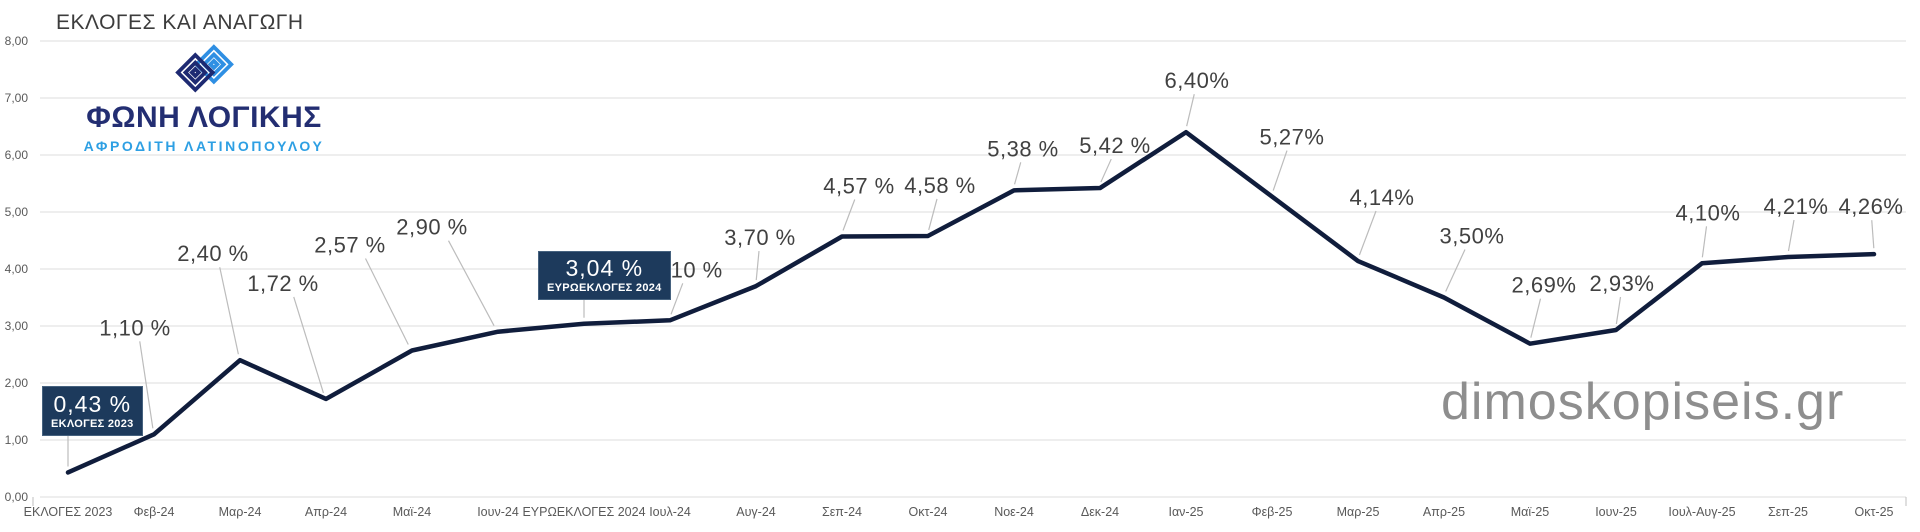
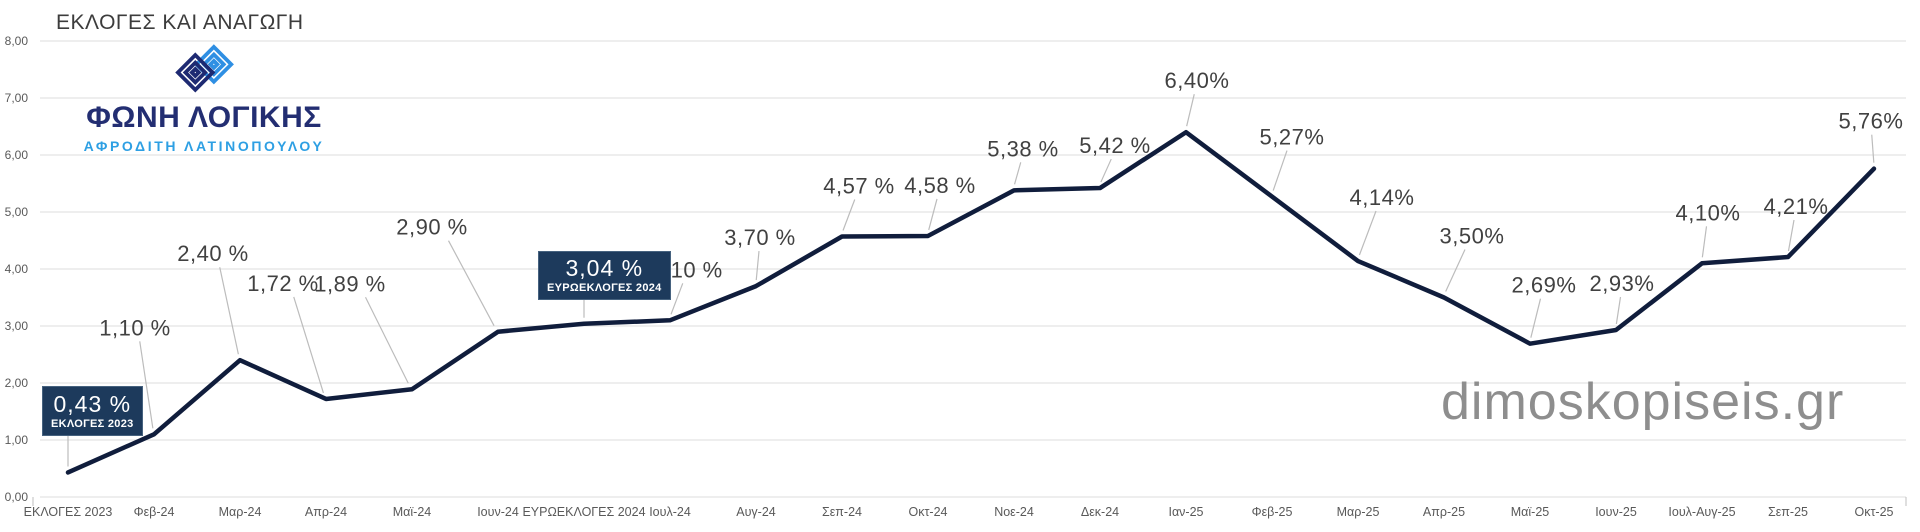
Μαϊ-24: 2,57 -> 1,89
Οκτ-25: 4,26% -> 5,76%
